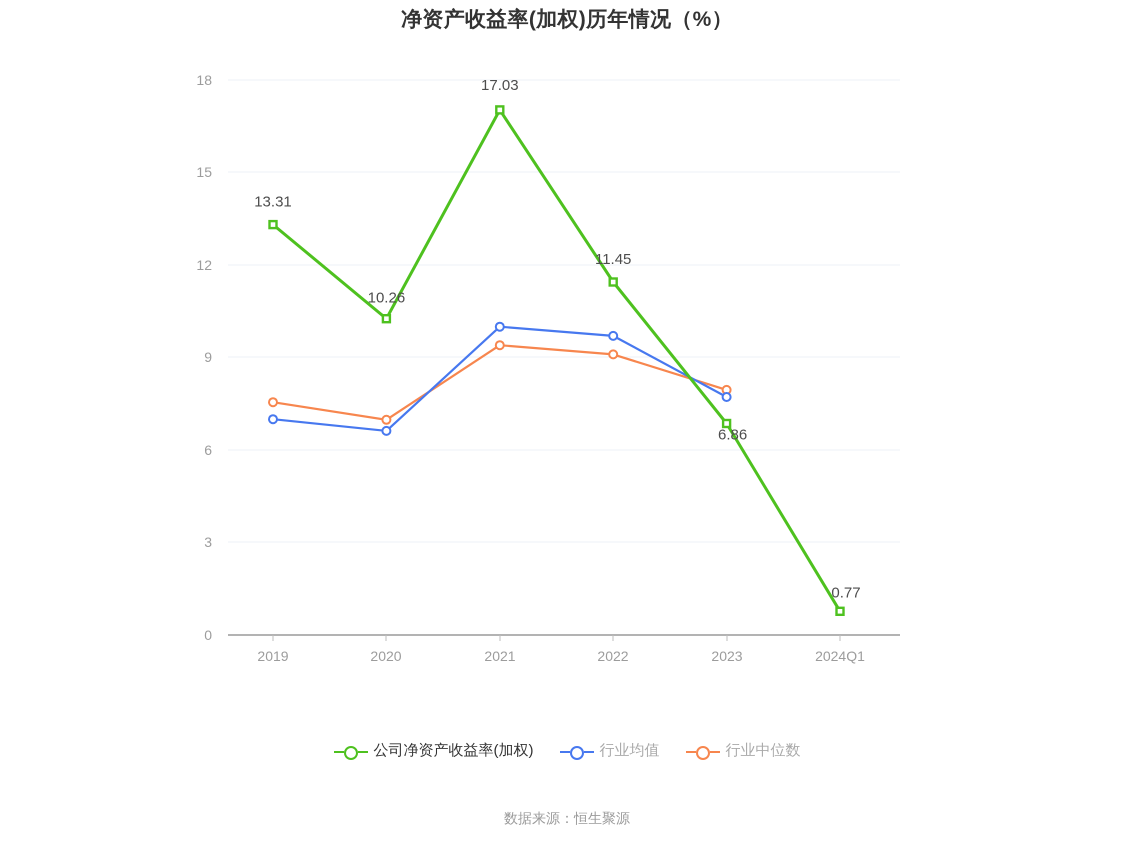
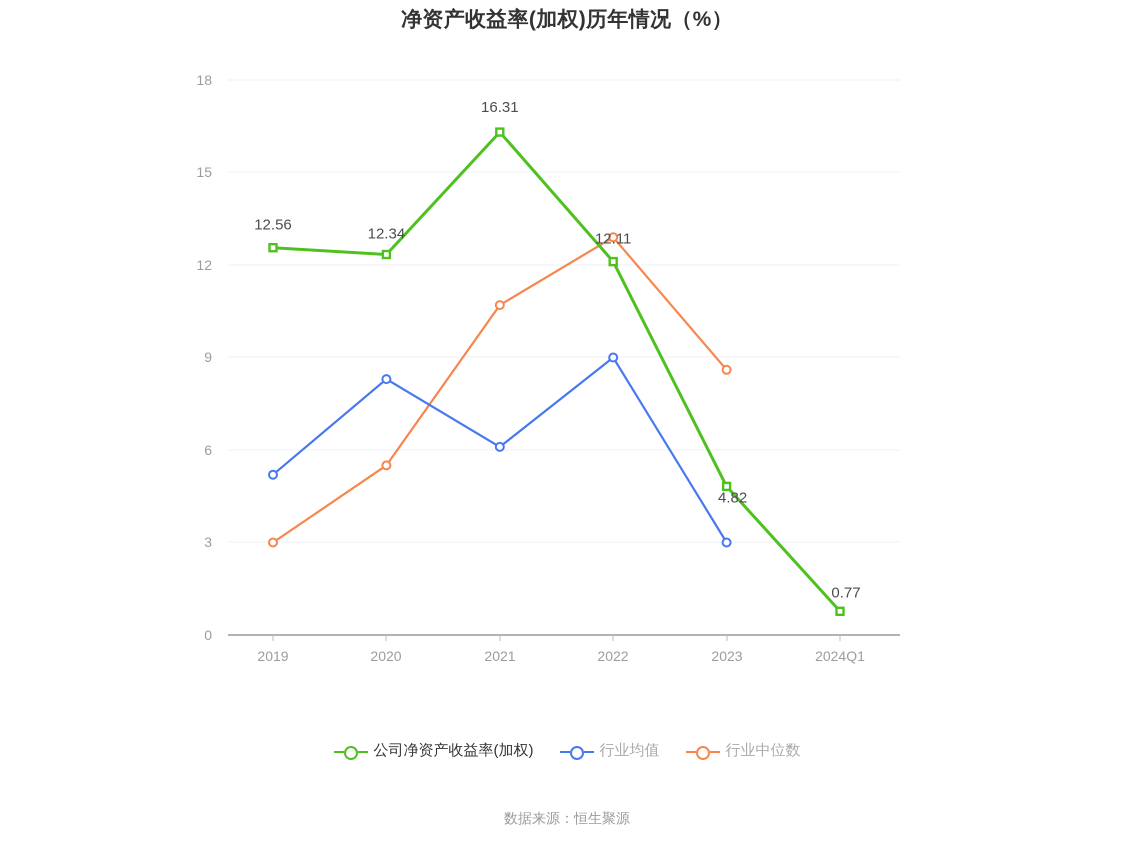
公司净资产收益率(加权)/2019: 13.31 -> 12.56
行业均值/2019: 7.0 -> 5.2
行业中位数/2019: 7.5 -> 3.0
公司净资产收益率(加权)/2020: 10.26 -> 12.34
行业均值/2020: 6.6 -> 8.3
行业中位数/2020: 7.0 -> 5.5
公司净资产收益率(加权)/2021: 17.03 -> 16.31
行业均值/2021: 10.0 -> 6.1
行业中位数/2021: 9.4 -> 10.7
公司净资产收益率(加权)/2022: 11.45 -> 12.11
行业均值/2022: 9.7 -> 9.0
行业中位数/2022: 9.1 -> 12.9
公司净资产收益率(加权)/2023: 6.86 -> 4.82
行业均值/2023: 7.7 -> 3.0
行业中位数/2023: 8.0 -> 8.6
